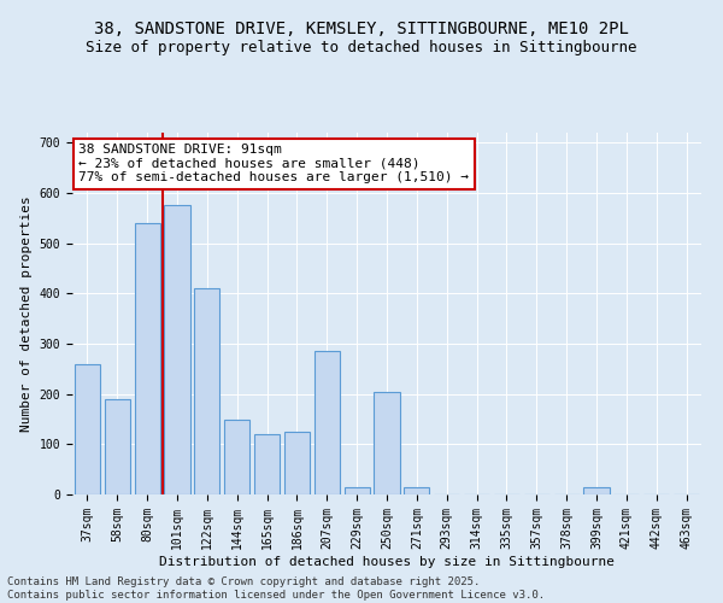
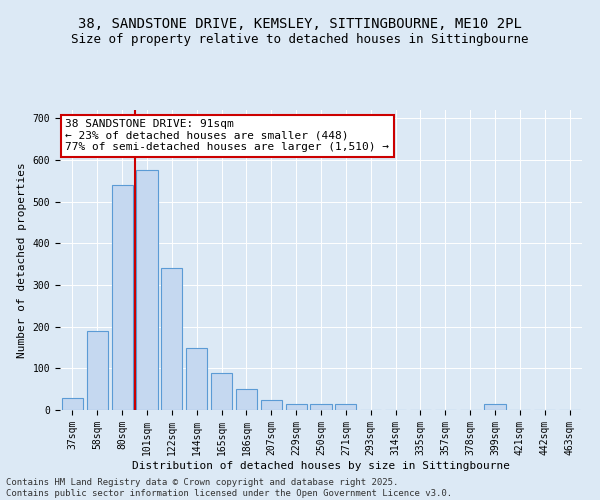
37sqm: 260 -> 30
122sqm: 410 -> 340
165sqm: 120 -> 90
186sqm: 125 -> 50
207sqm: 285 -> 25
250sqm: 205 -> 15
